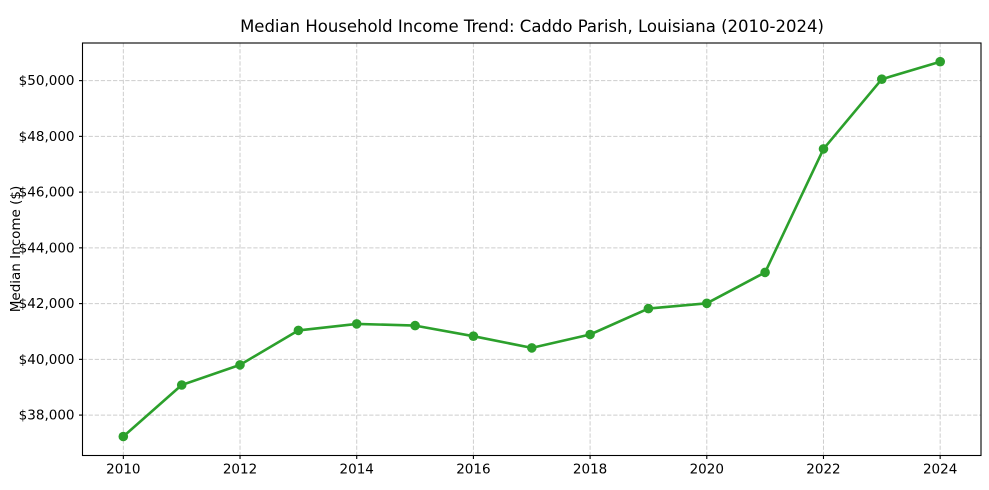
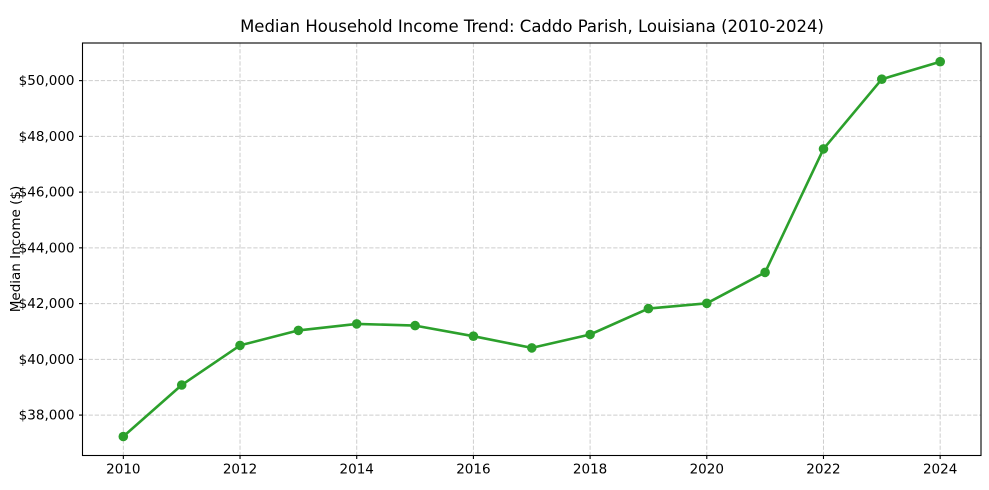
2012: $39800 -> $40500
